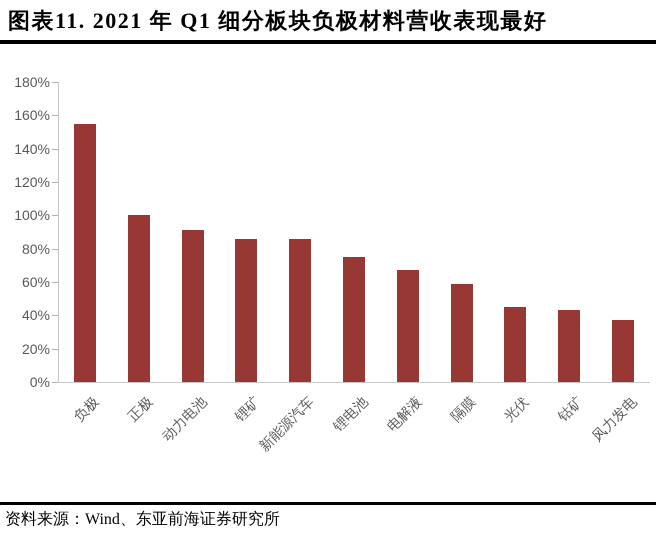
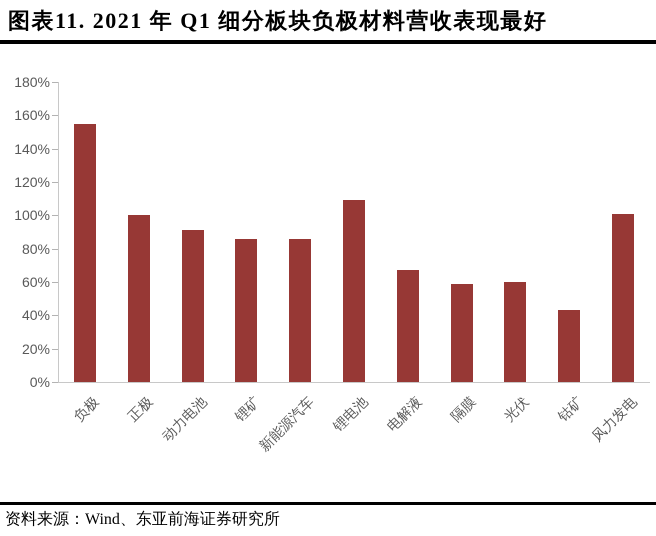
锂电池: 75% -> 109%
光伏: 45% -> 60%
风力发电: 37% -> 101%
